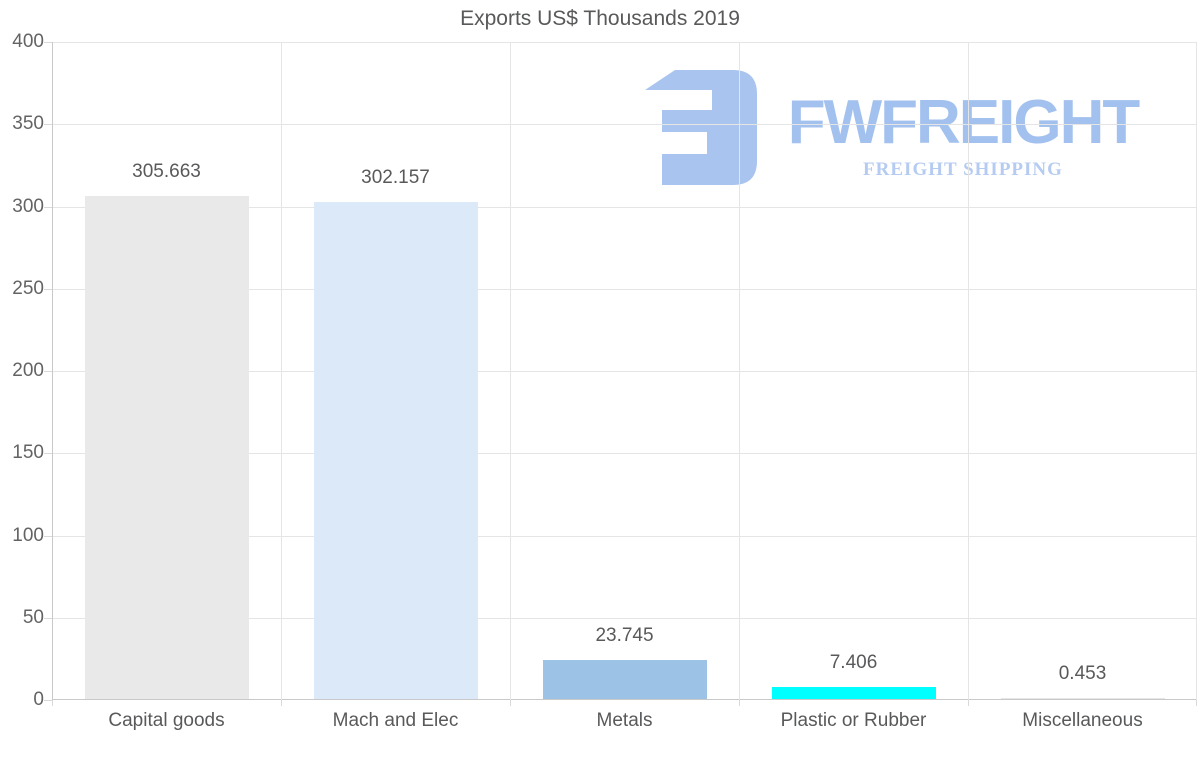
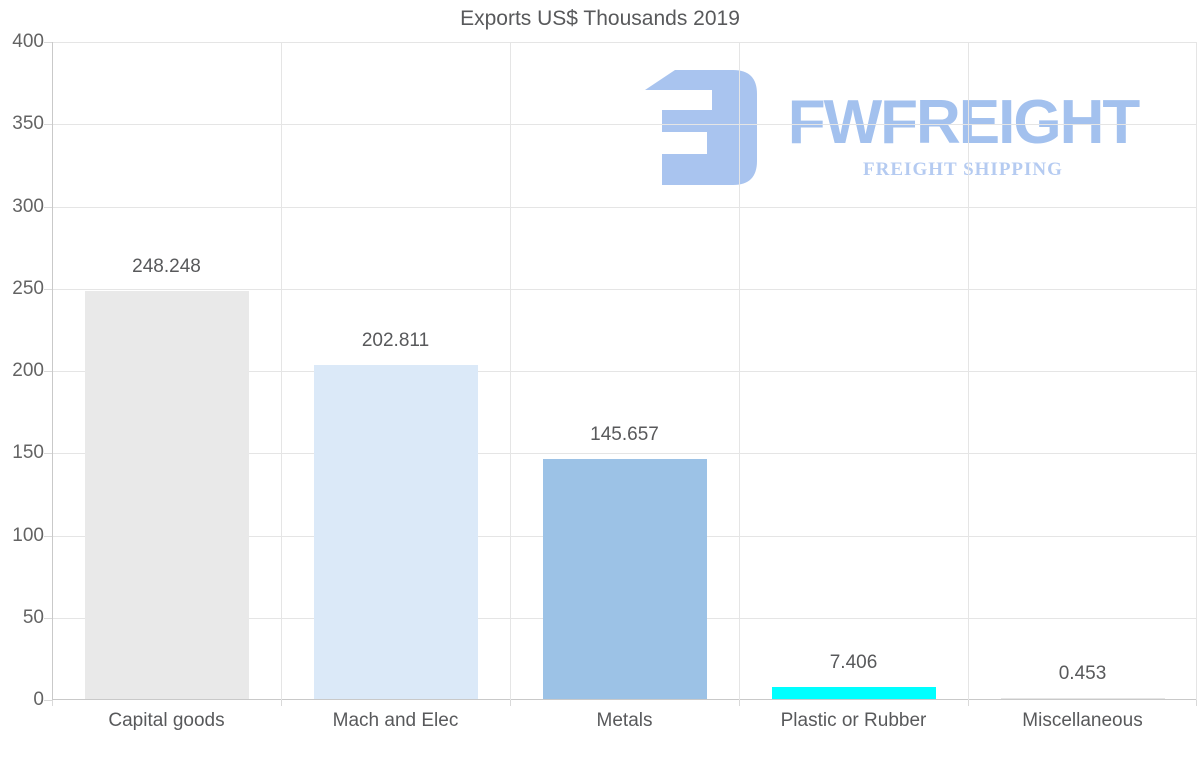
Capital goods: 305.663 -> 248.248
Mach and Elec: 302.157 -> 202.811
Metals: 23.745 -> 145.657
